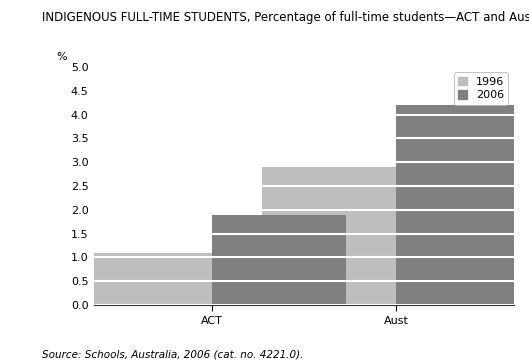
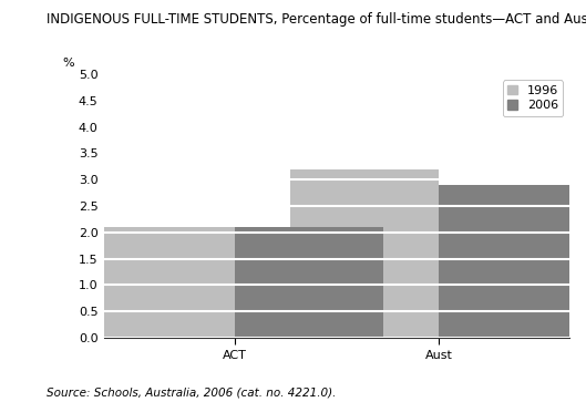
1996/ACT: 1.1 -> 2.1
2006/ACT: 1.9 -> 2.1
1996/Aust: 2.9 -> 3.2
2006/Aust: 4.2 -> 2.9
